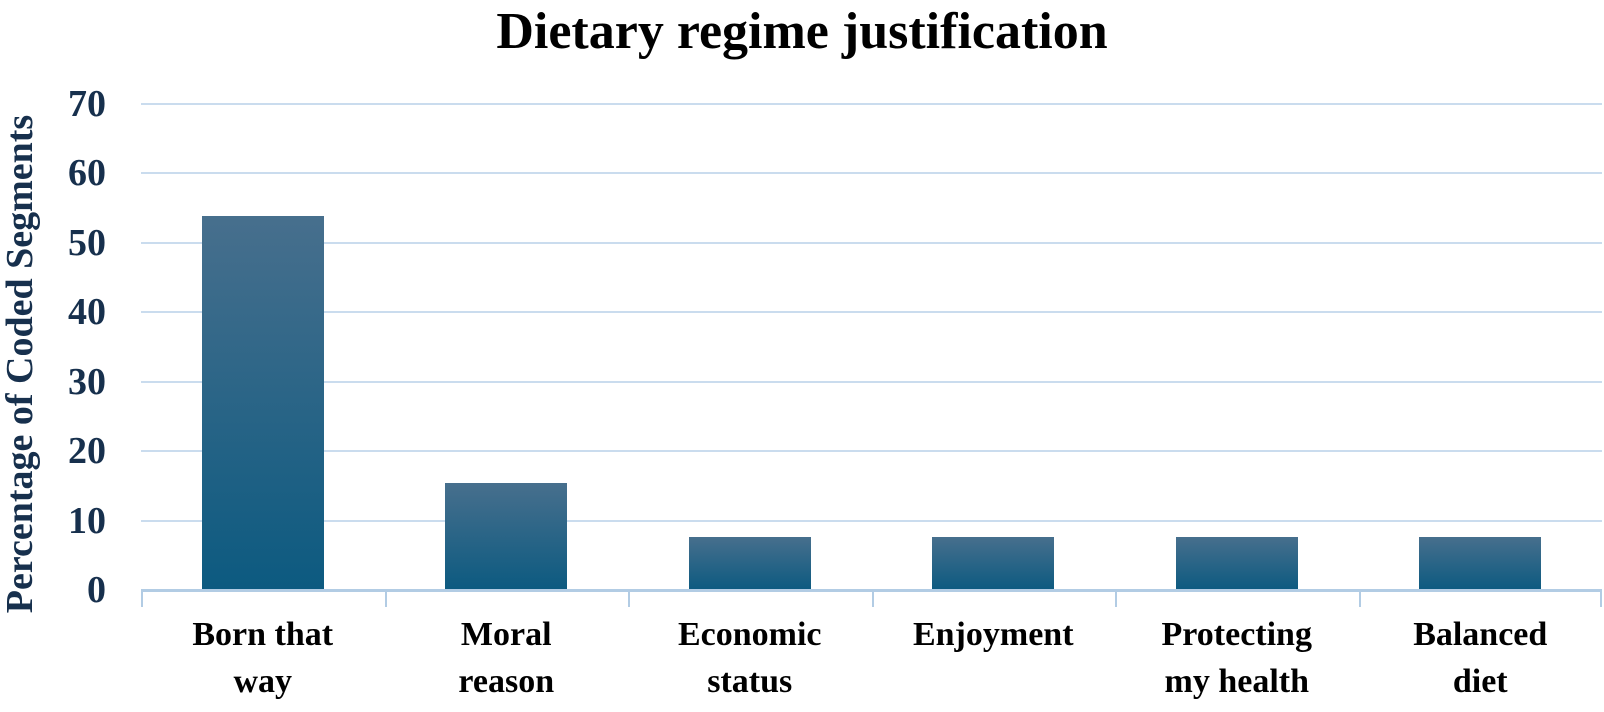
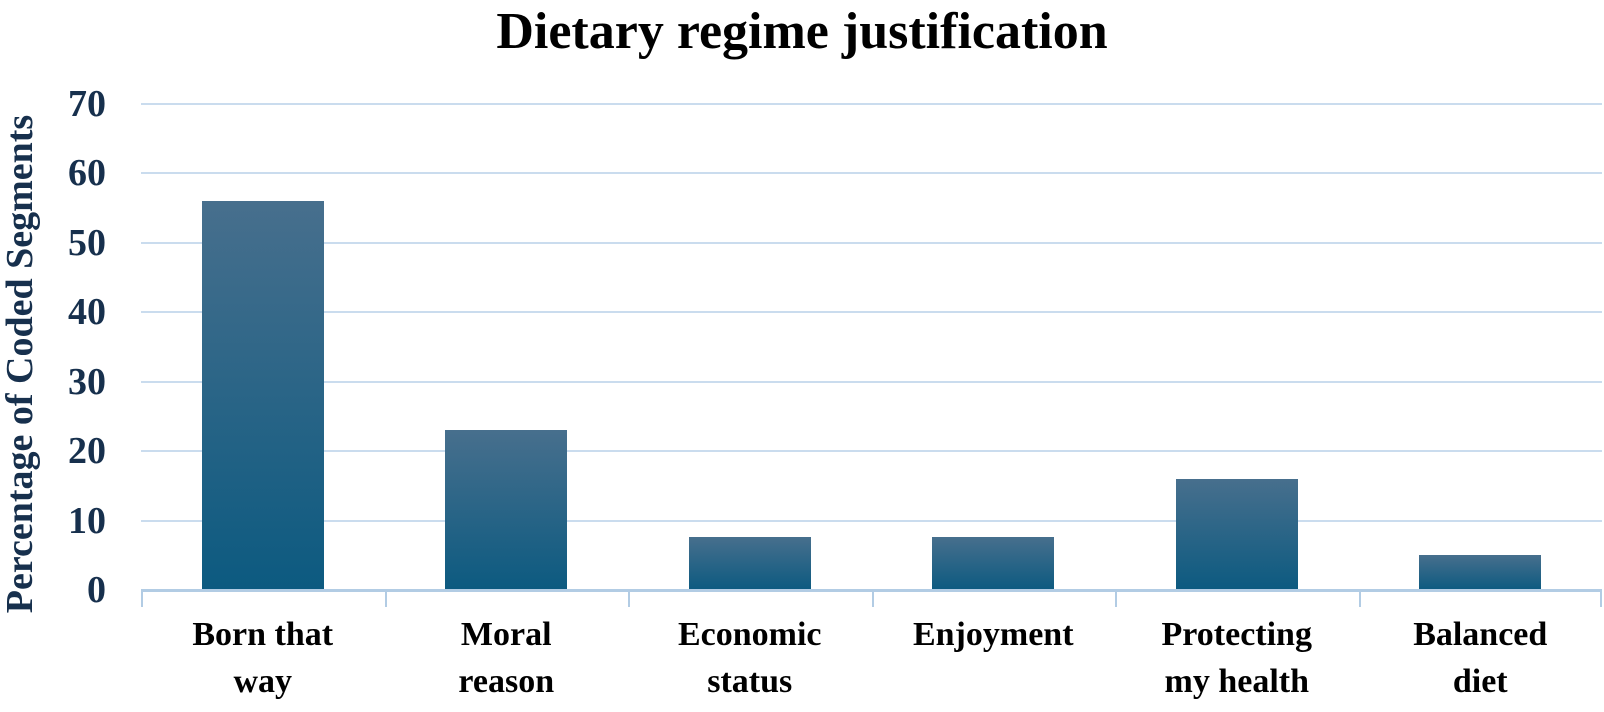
Born that way: 54 -> 56
Moral reason: 15 -> 23
Protecting my health: 8 -> 16
Balanced diet: 8 -> 5
